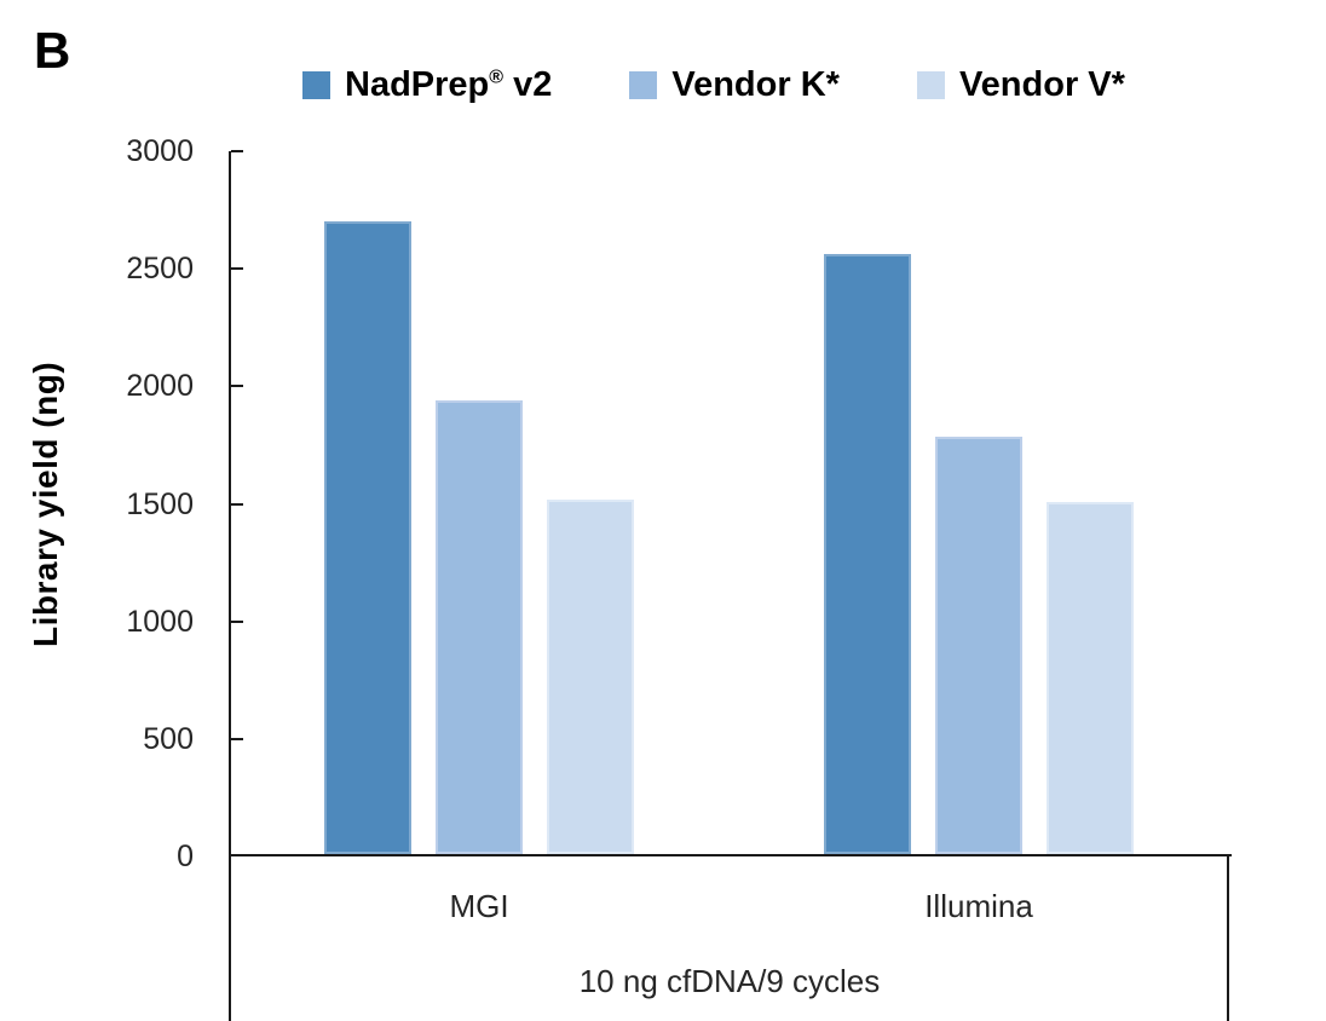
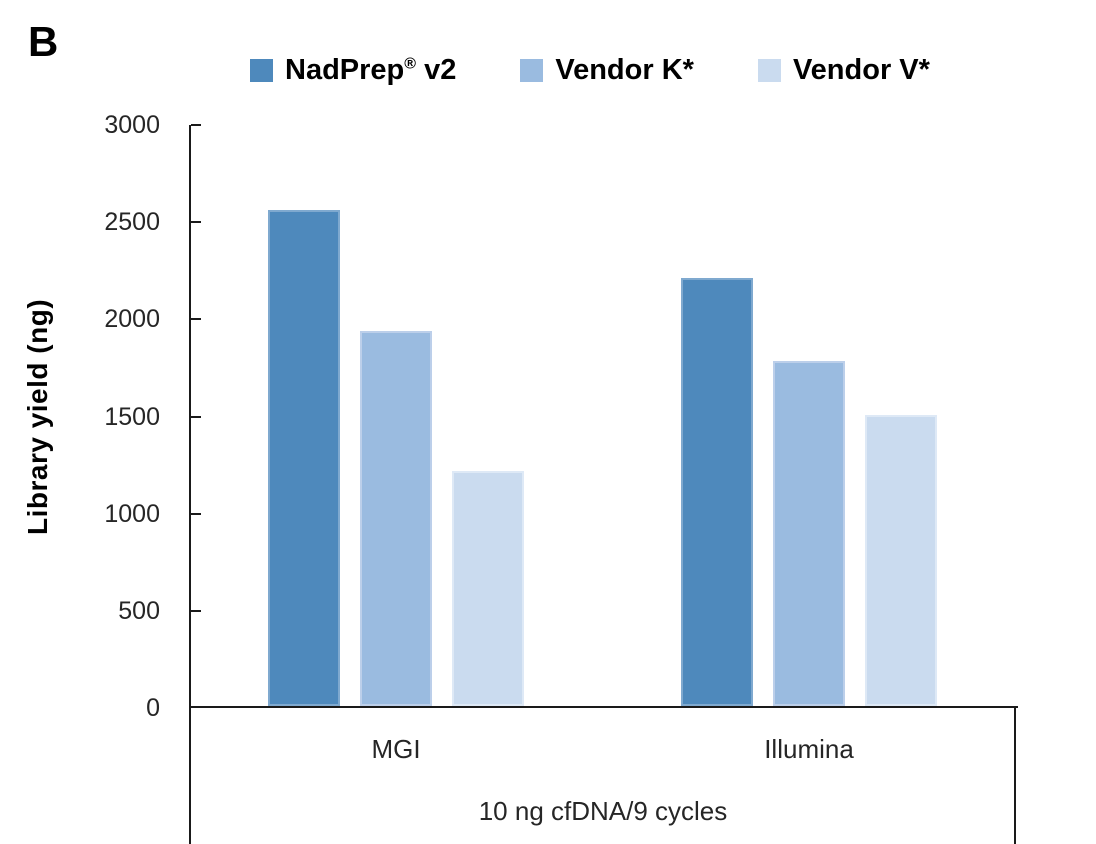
NadPrep® v2/MGI: 2690 -> 2550
Vendor V*/MGI: 1510 -> 1210
NadPrep® v2/Illumina: 2550 -> 2200
